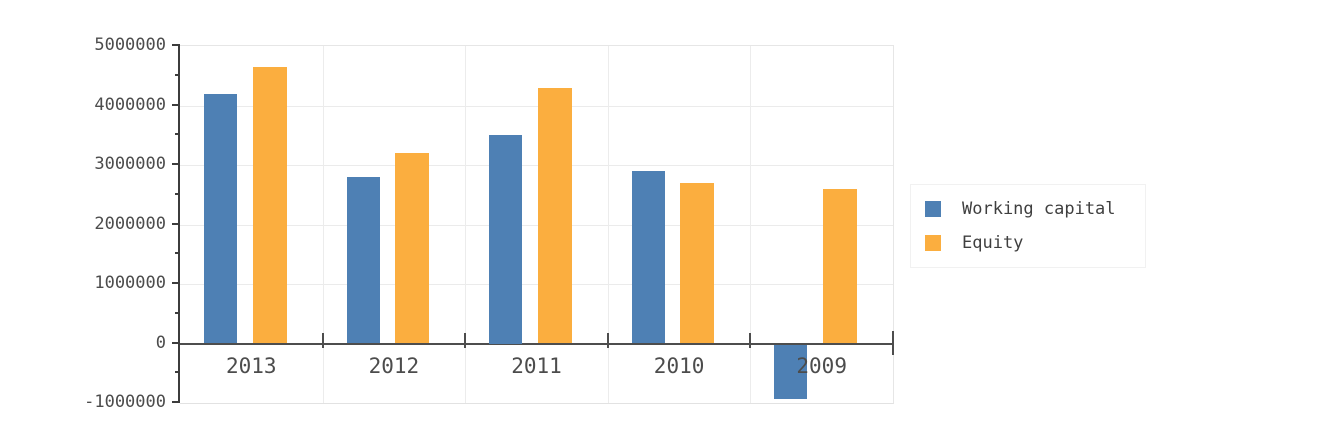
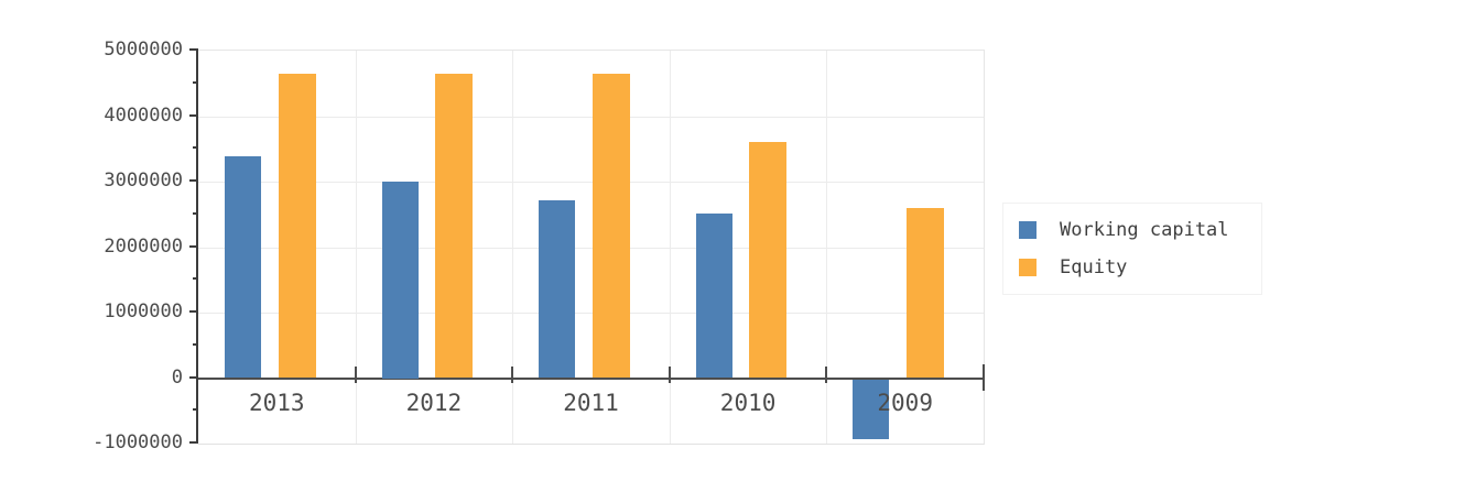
Working capital/2013: 4200000 -> 3400000
Working capital/2012: 2800000 -> 3000000
Equity/2012: 3200000 -> 4600000
Working capital/2011: 3500000 -> 2700000
Equity/2011: 4300000 -> 4600000
Working capital/2010: 2900000 -> 2500000
Equity/2010: 2700000 -> 3600000
